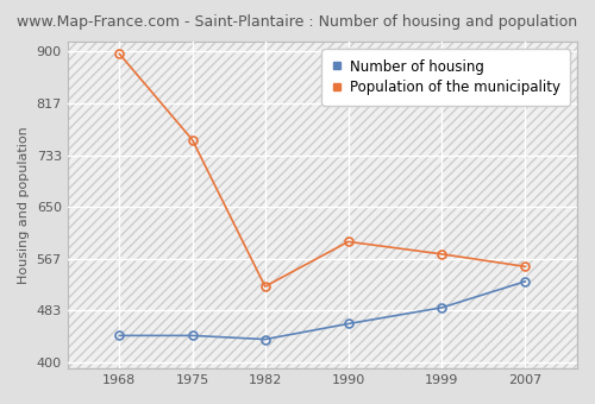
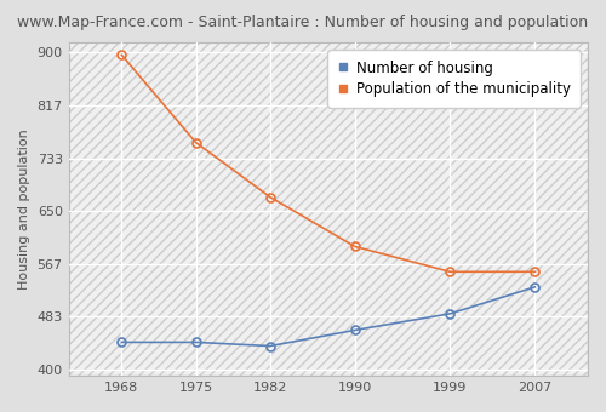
Population of the municipality/1982: 522 -> 672
Population of the municipality/1999: 574 -> 554
